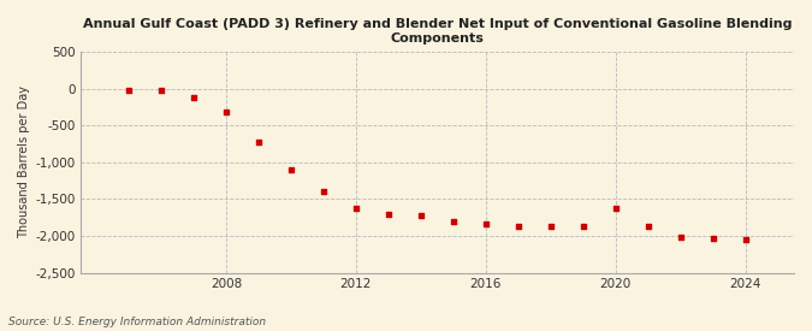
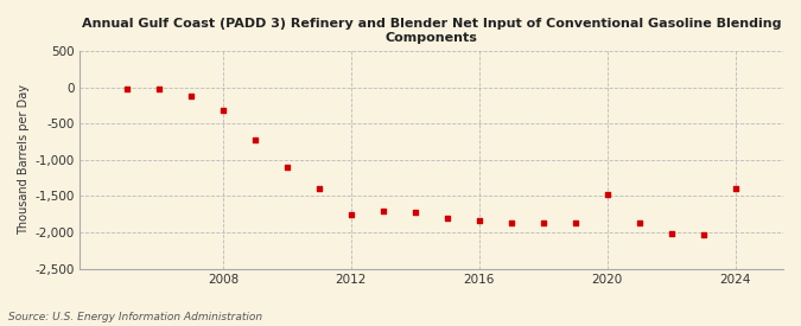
2012: -1,630 -> -1,760
2020: -1,620 -> -1,480
2024: -2,050 -> -1,400
